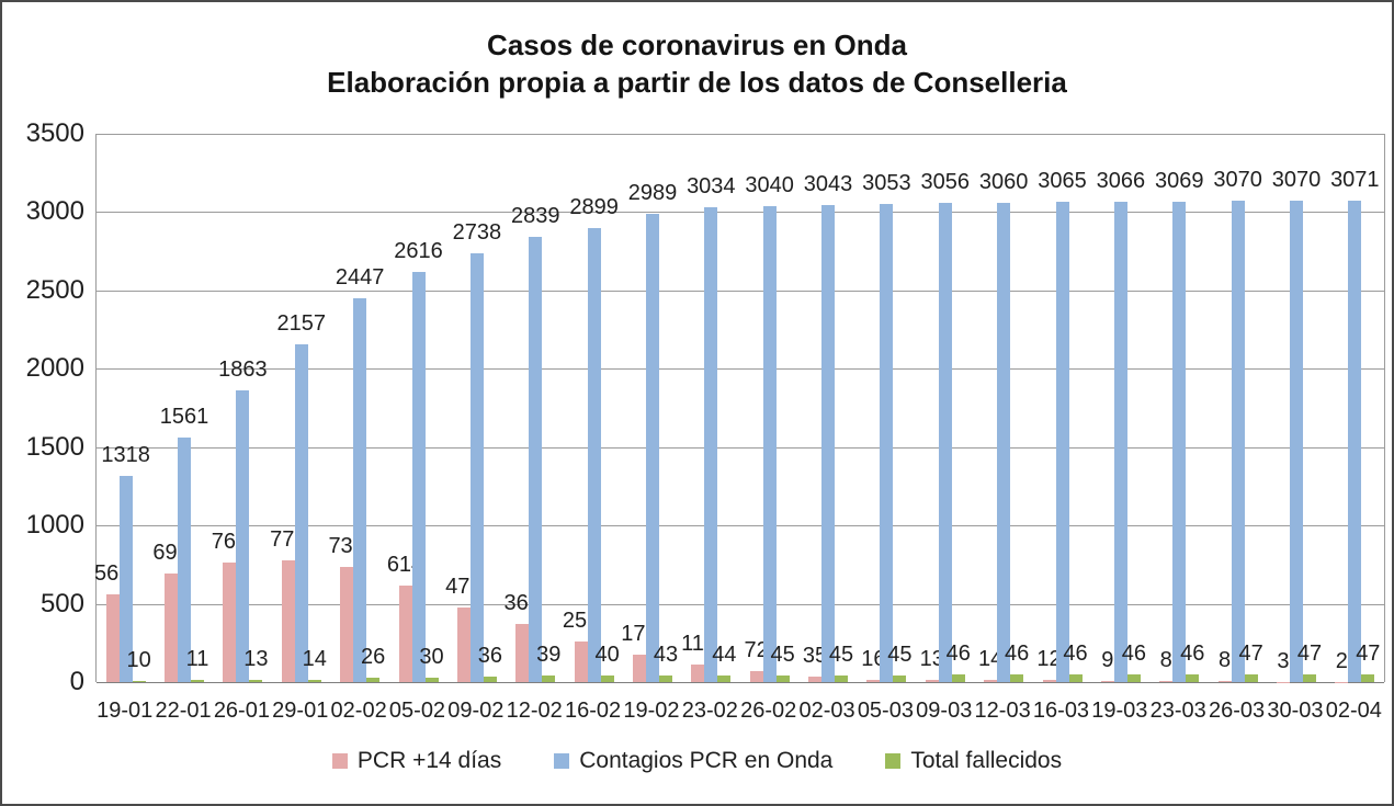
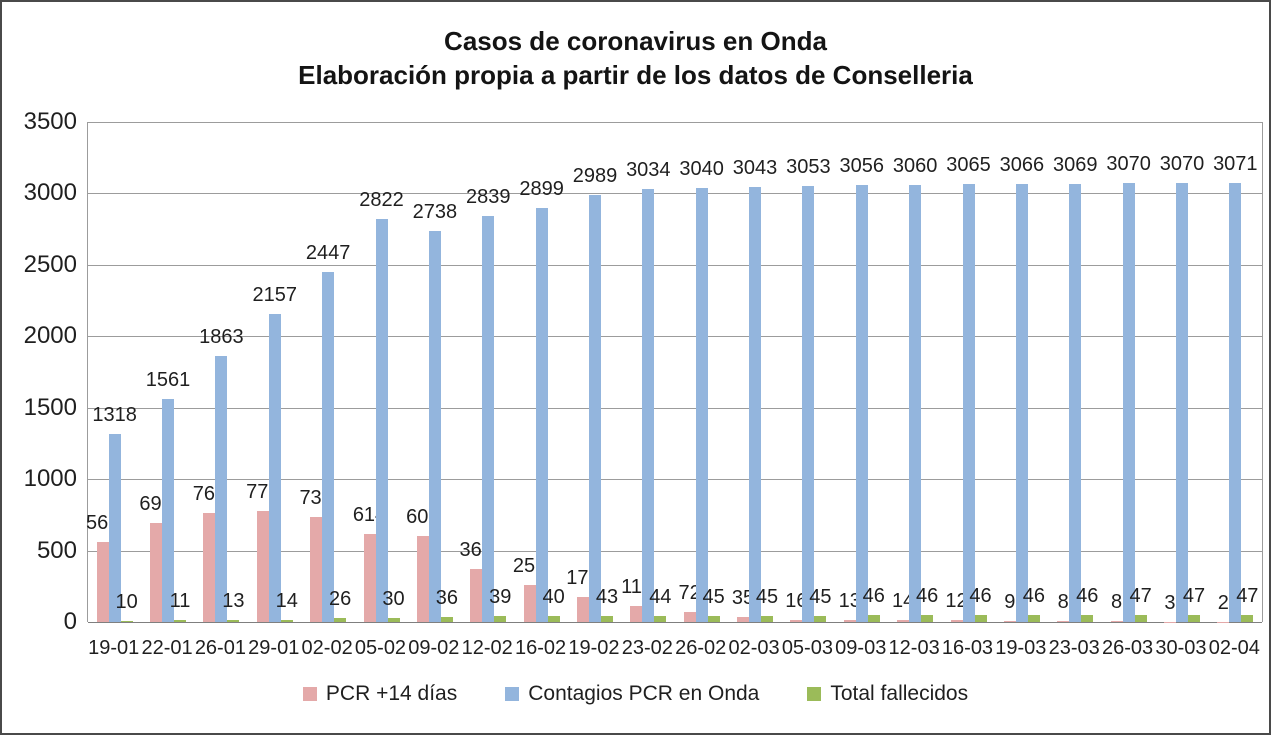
Contagios PCR en Onda/05-02: 2616 -> 2822
PCR +14 días/09-02: 473 -> 601
